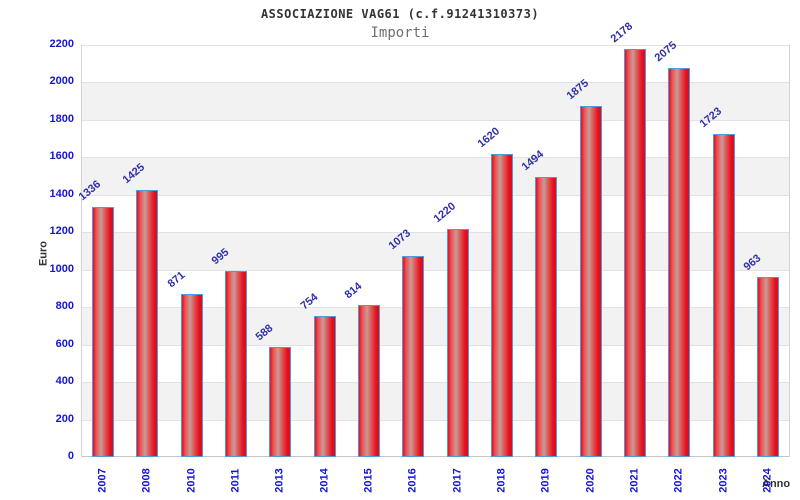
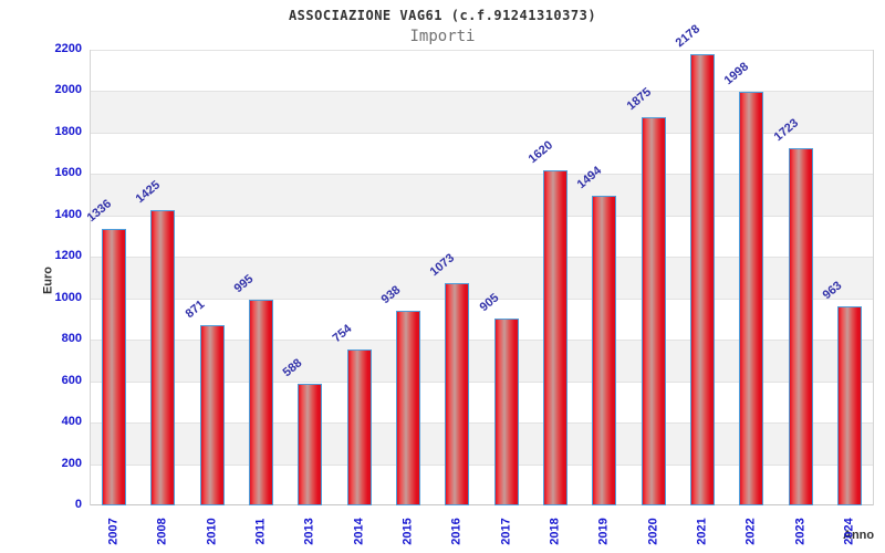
2015: 814 -> 938
2017: 1220 -> 905
2022: 2075 -> 1998
